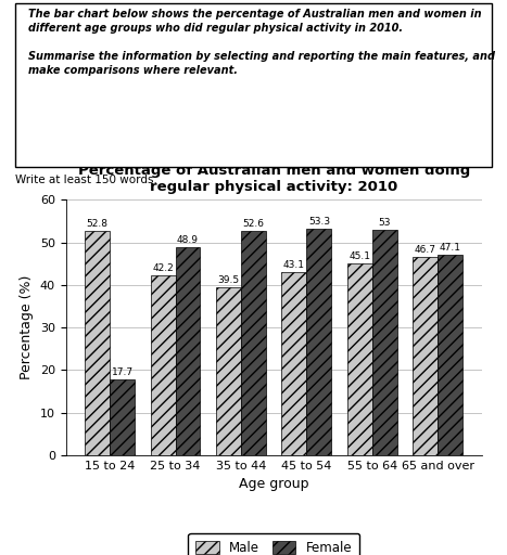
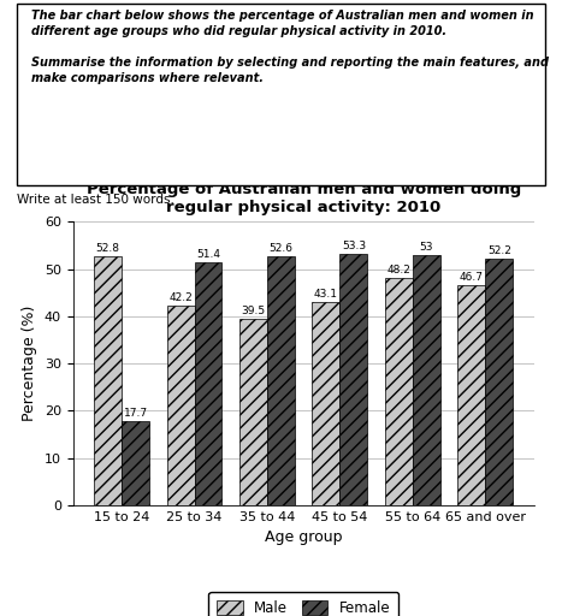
Female/25 to 34: 48.9 -> 51.4
Male/55 to 64: 45.1 -> 48.2
Female/65 and over: 47.1 -> 52.2
